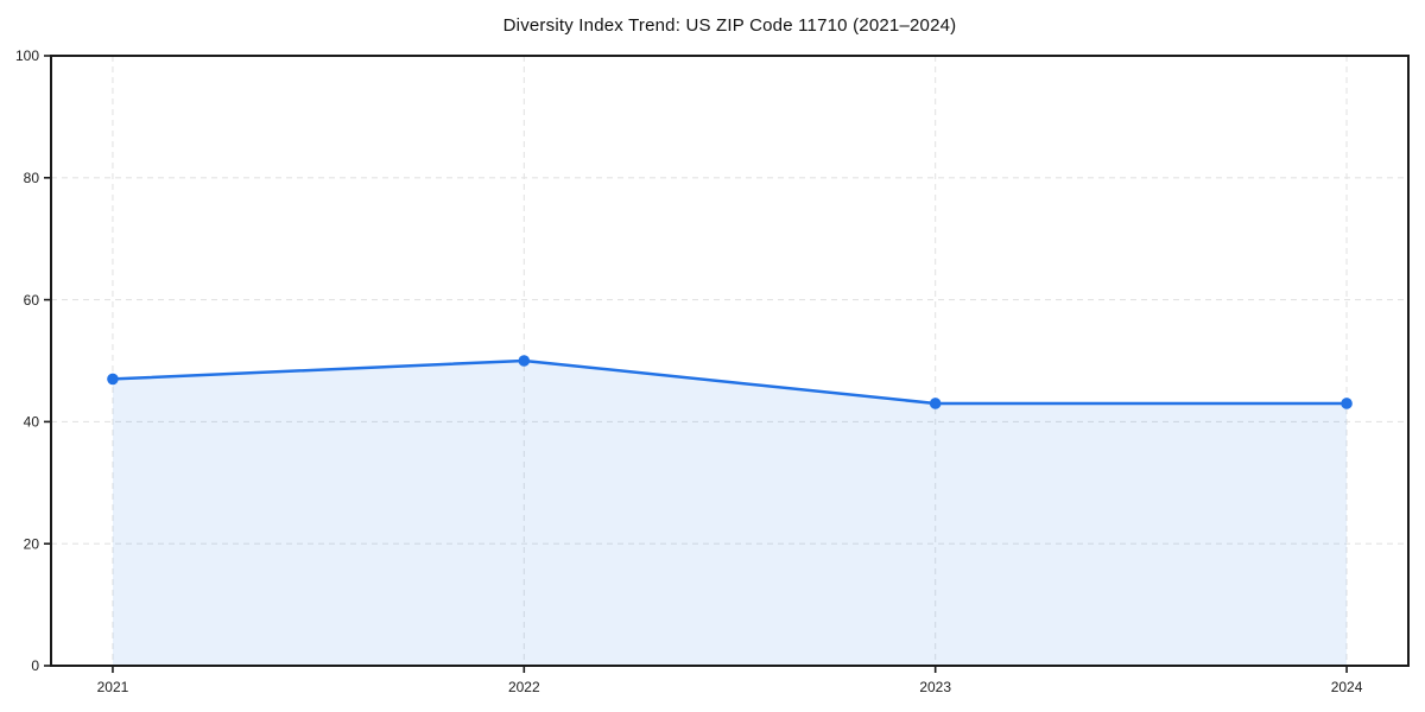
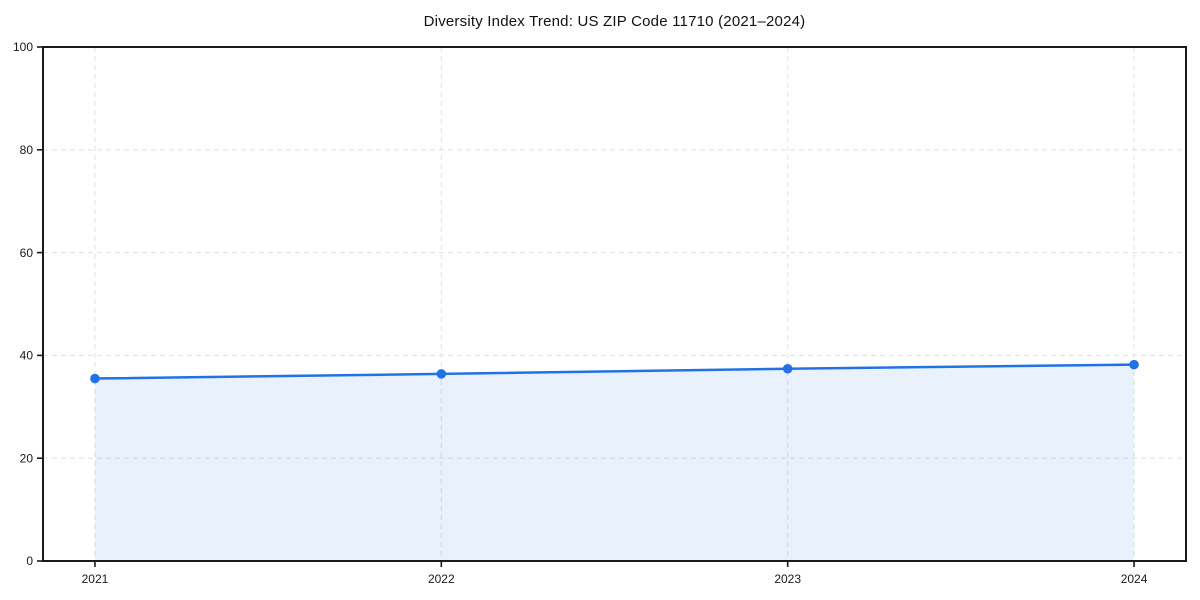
2021: 47 -> 36
2022: 50 -> 36
2023: 43 -> 37
2024: 43 -> 38
